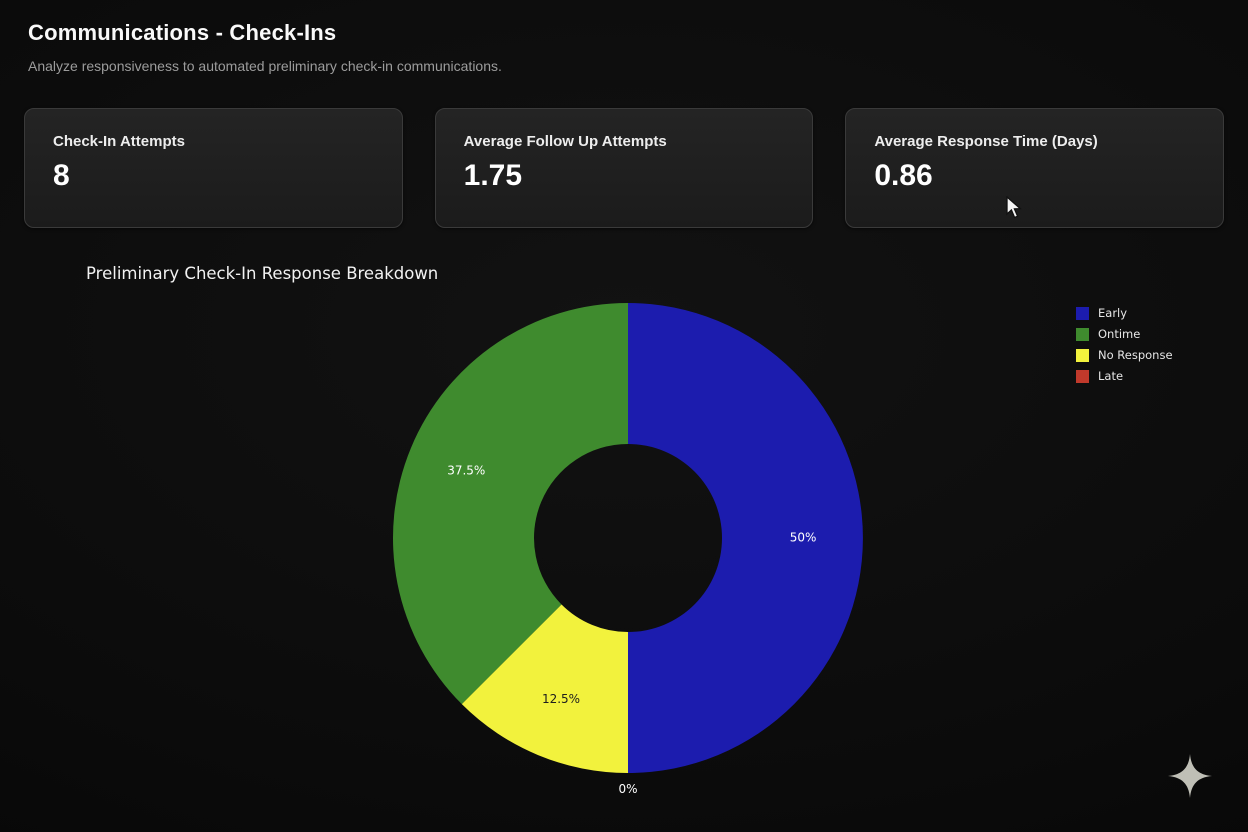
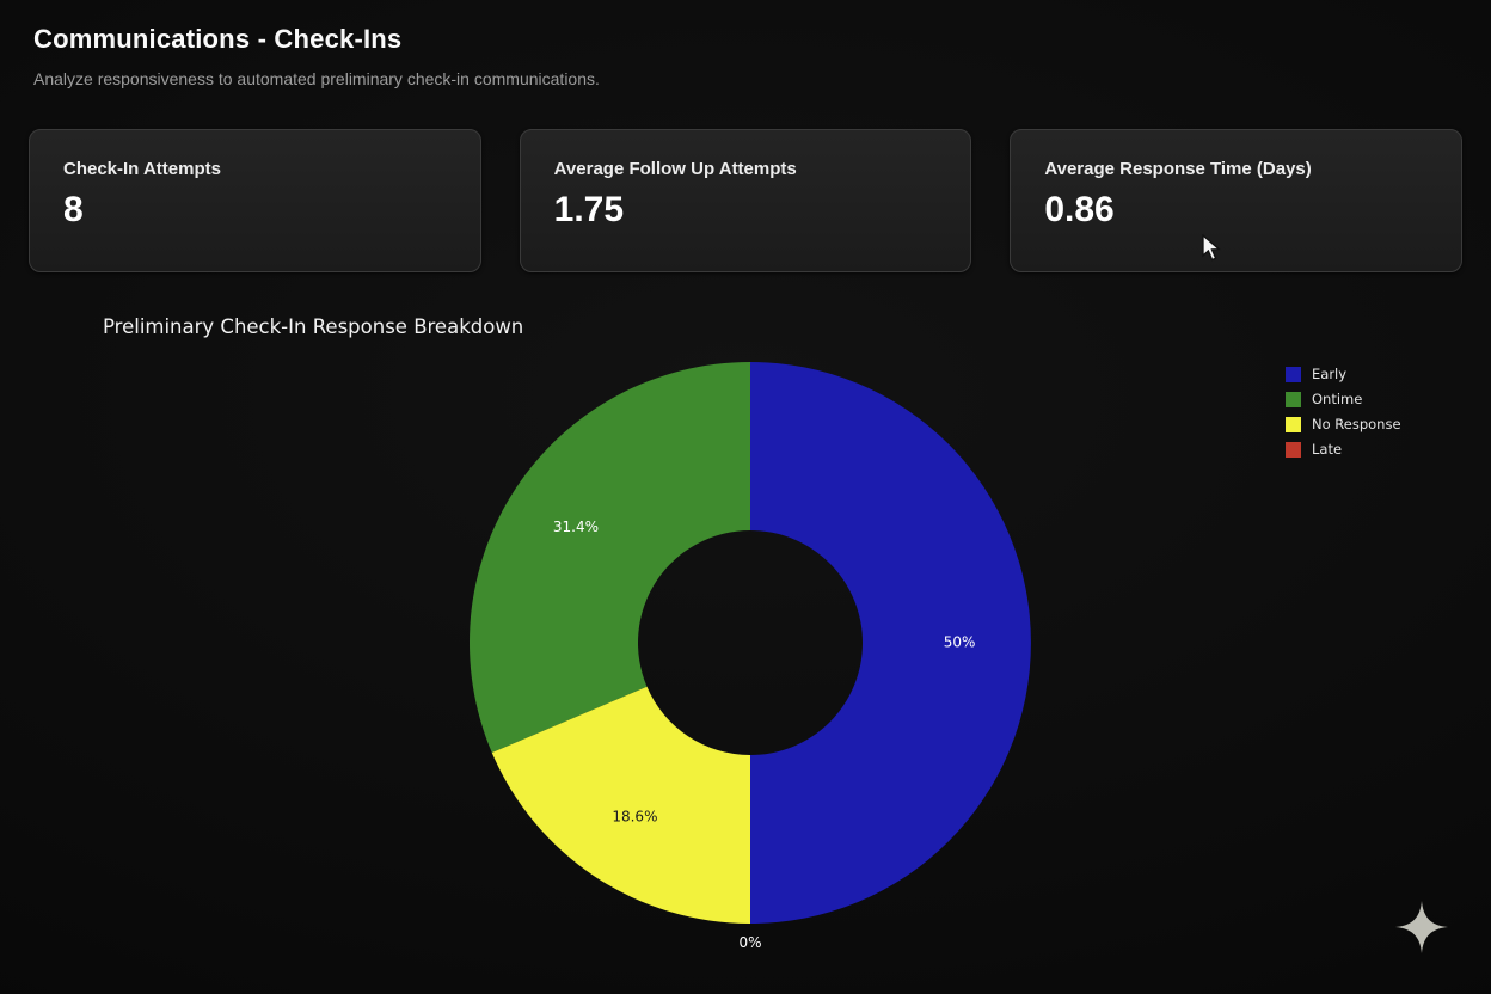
Ontime: 37.5% -> 31.4%
No Response: 12.5% -> 18.6%
